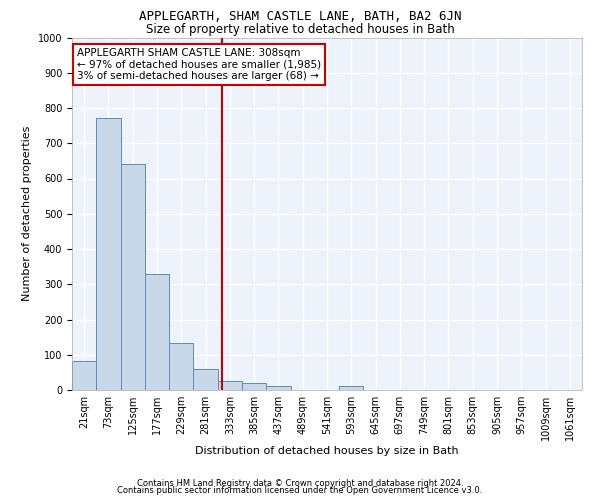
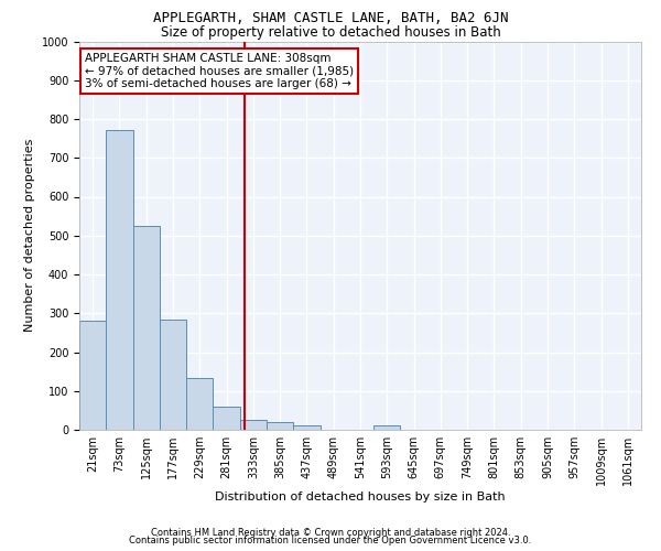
21sqm: 82 -> 280
125sqm: 642 -> 525
177sqm: 328 -> 285
